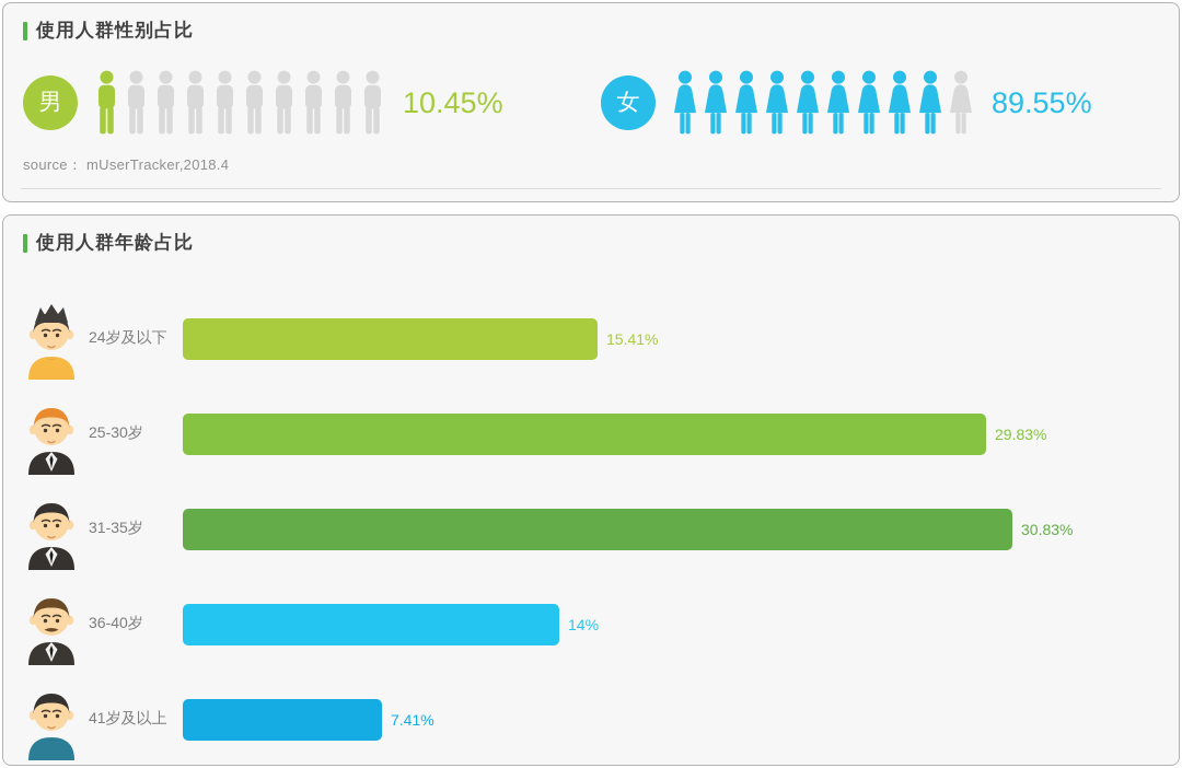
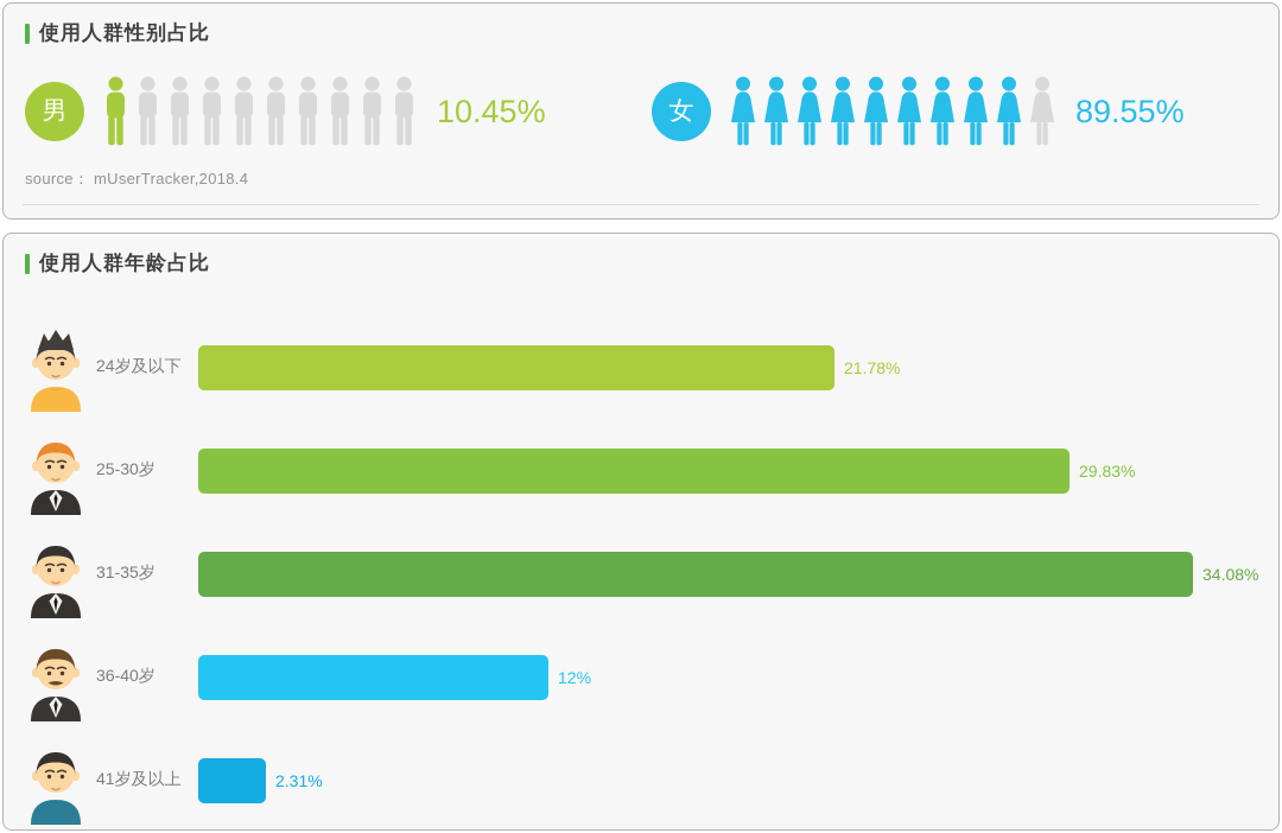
使用人群年龄占比/24岁及以下: 15.41% -> 21.78%
使用人群年龄占比/31-35岁: 30.83% -> 34.08%
使用人群年龄占比/36-40岁: 14% -> 12%
使用人群年龄占比/41岁及以上: 7.41% -> 2.31%
